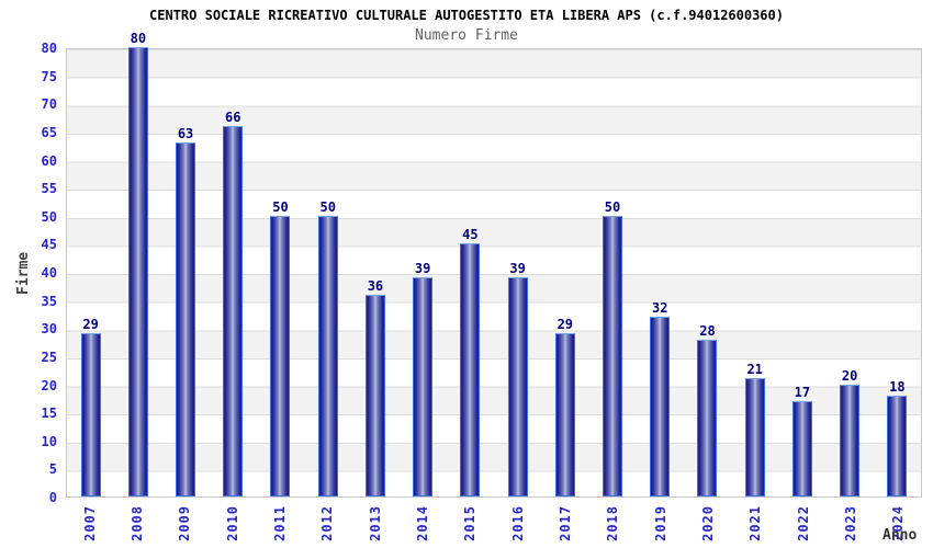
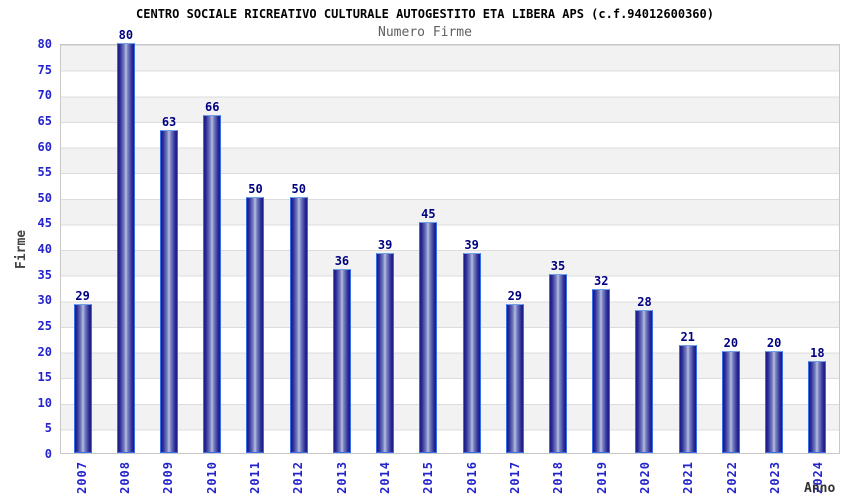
2018: 50 -> 35
2022: 17 -> 20
